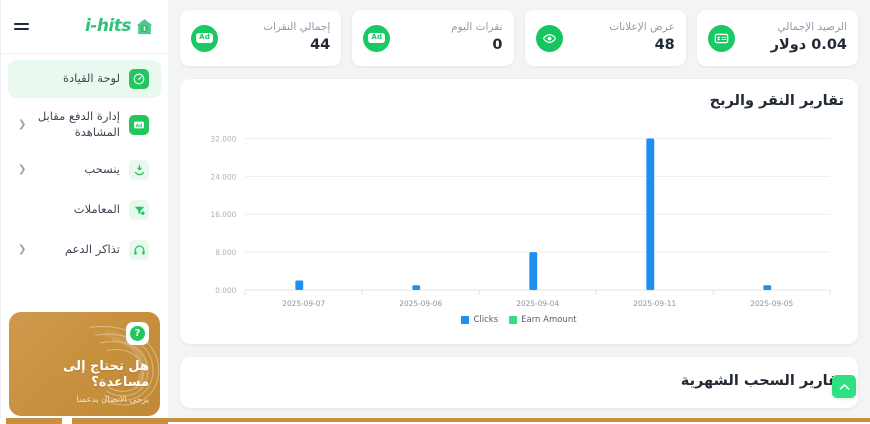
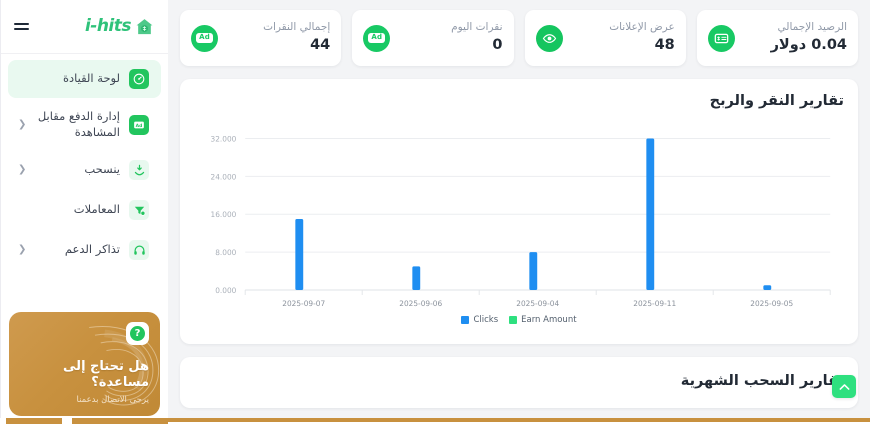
Clicks/2025-09-07: 2 -> 15
Clicks/2025-09-06: 1 -> 5
